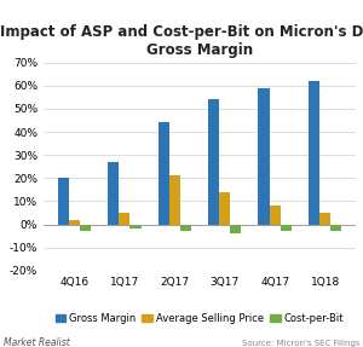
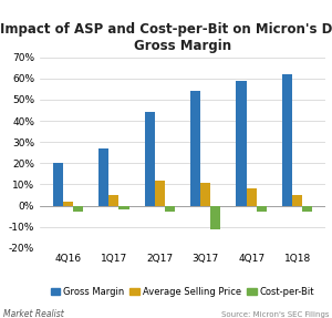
Average Selling Price/2Q17: 21% -> 12%
Average Selling Price/3Q17: 14% -> 11%
Cost-per-Bit/3Q17: -4% -> -11%
